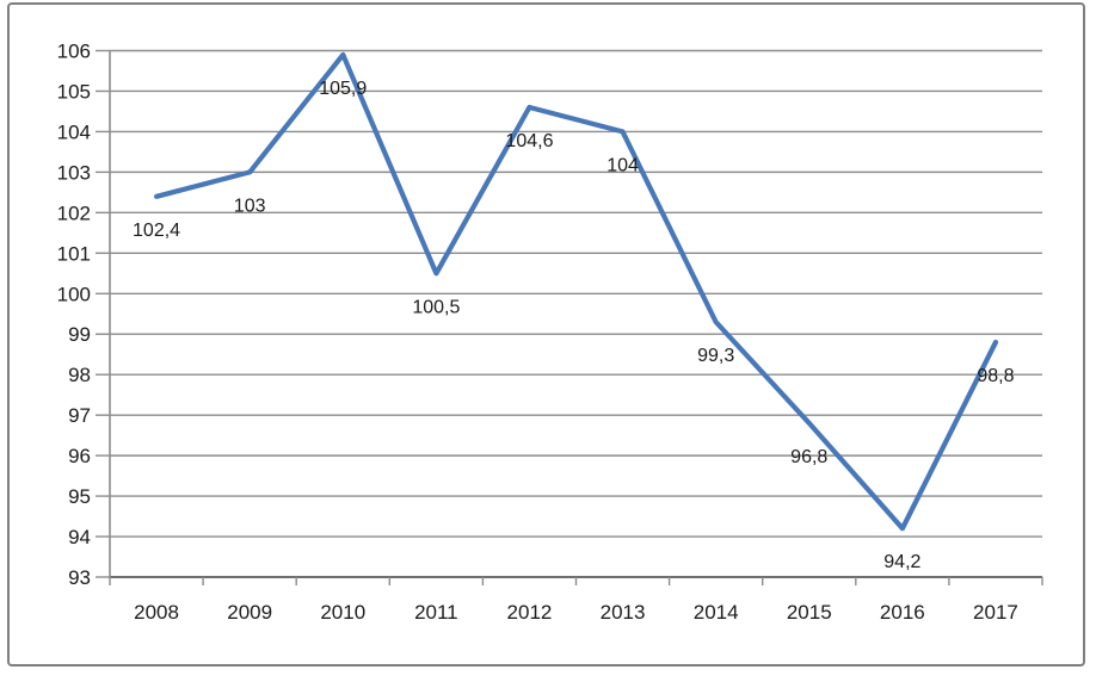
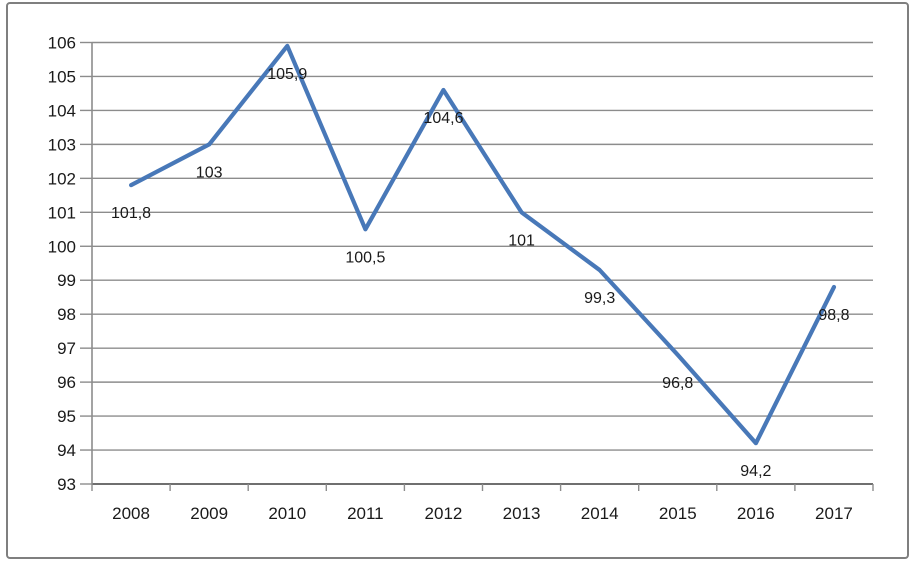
2008: 102,4 -> 101,8
2013: 104 -> 101
